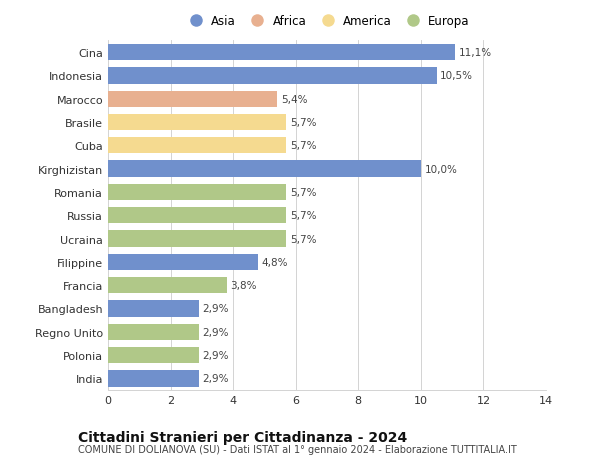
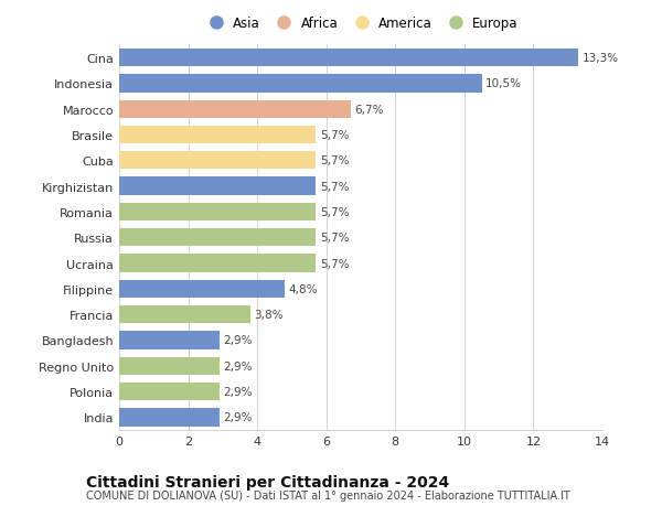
Cina: 11,1% -> 13,3%
Marocco: 5,4% -> 6,7%
Kirghizistan: 10,0% -> 5,7%
